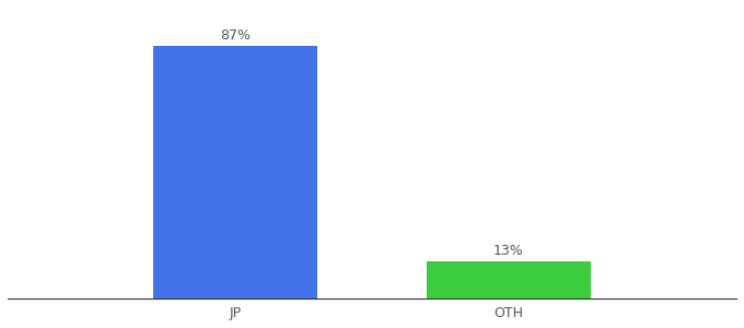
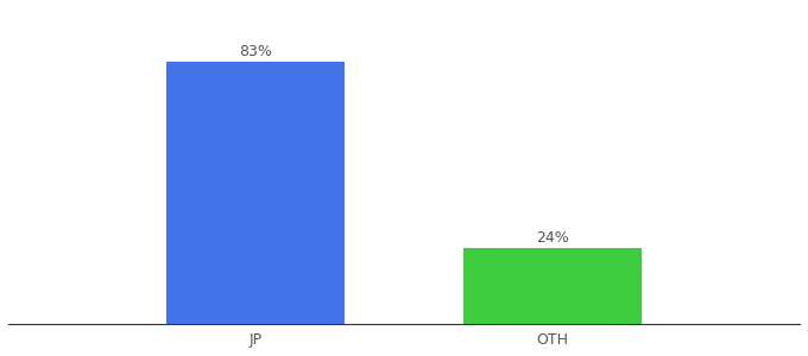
JP: 87% -> 83%
OTH: 13% -> 24%
